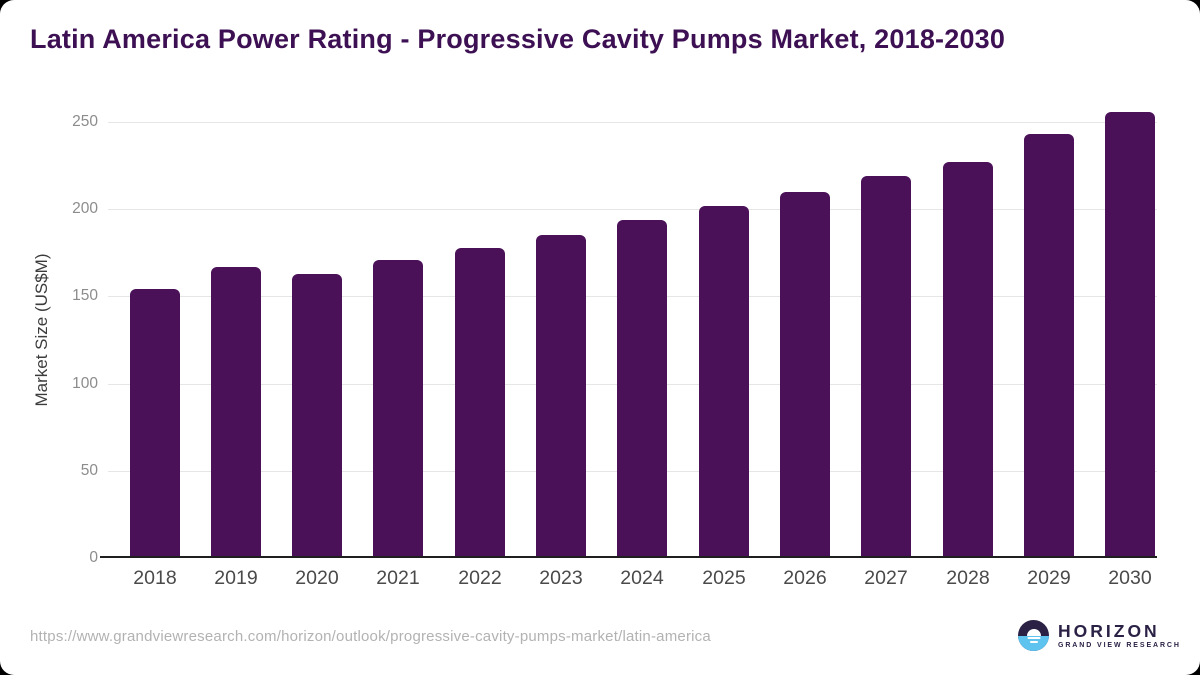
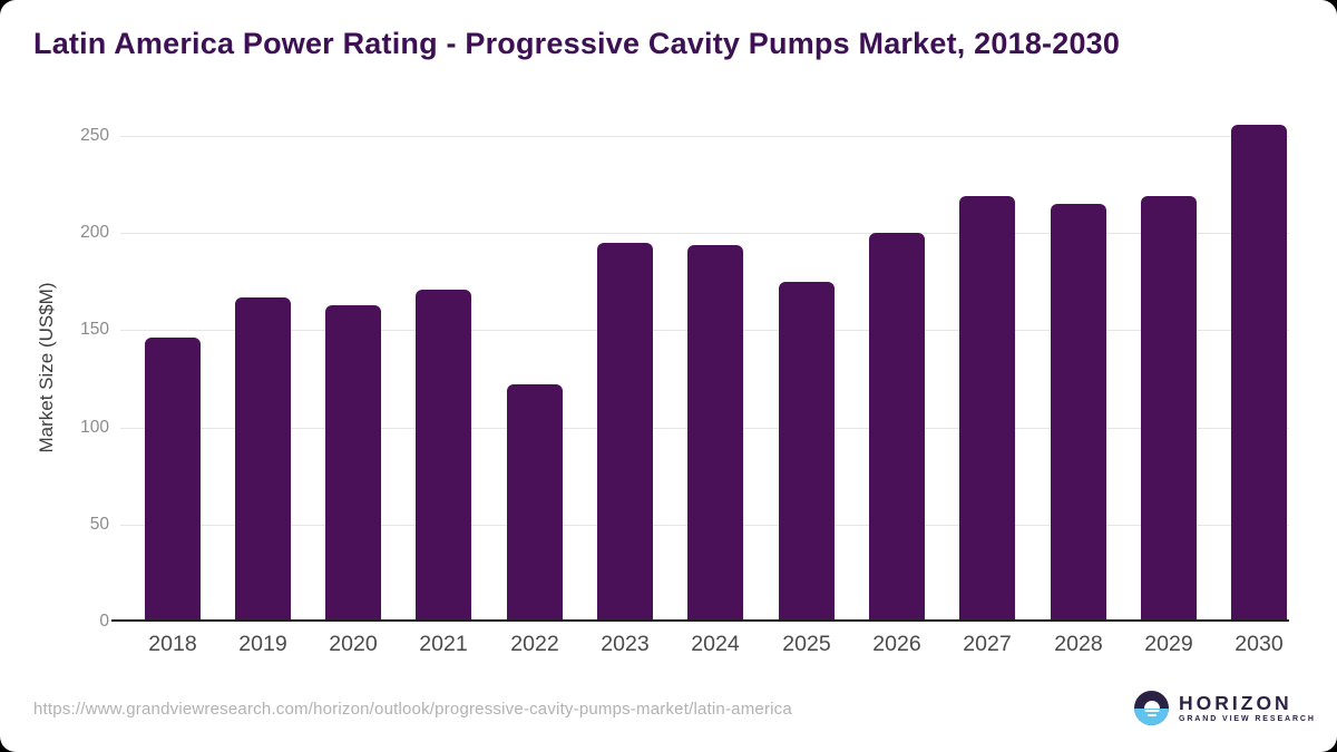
2018: 154 -> 146
2022: 178 -> 122
2023: 185 -> 195
2025: 202 -> 175
2026: 210 -> 200
2028: 227 -> 215
2029: 243 -> 219
